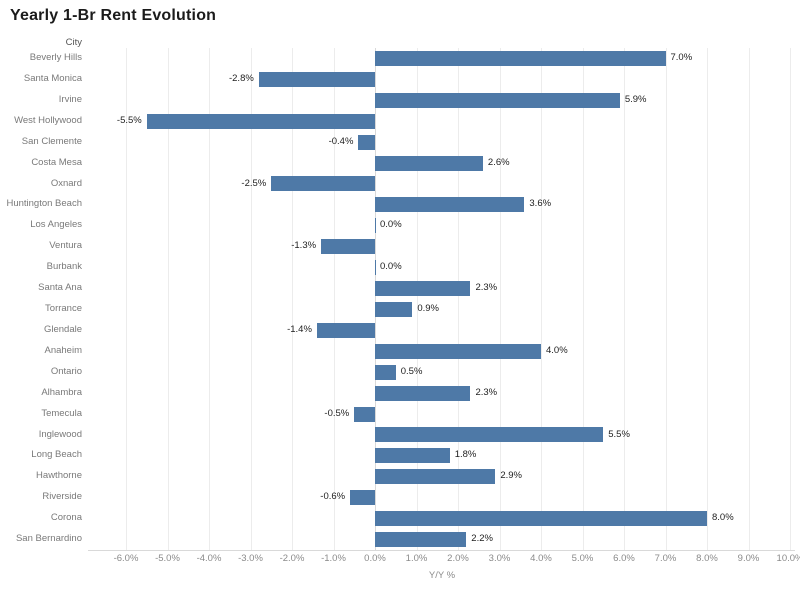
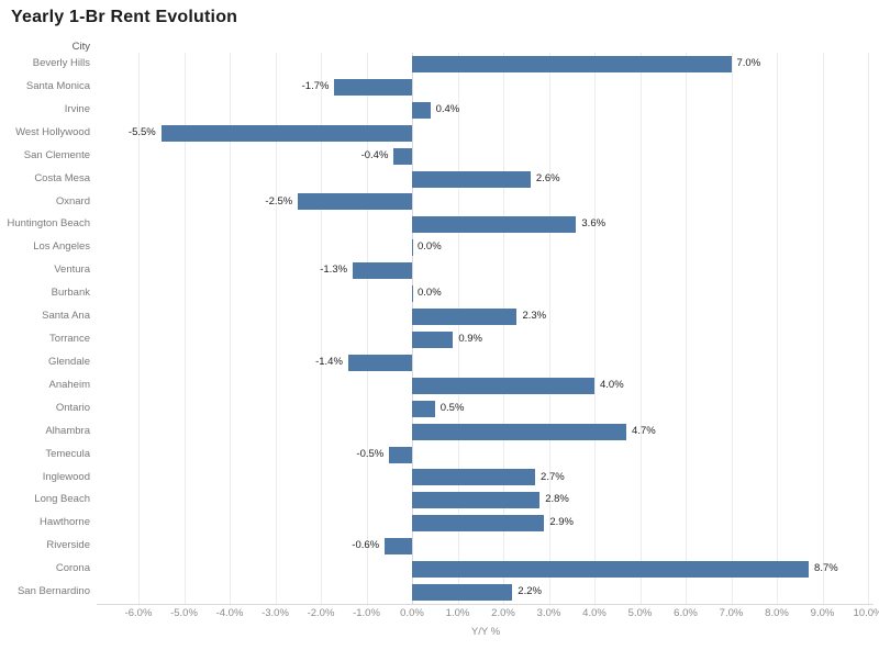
Santa Monica: -2.8% -> -1.7%
Irvine: 5.9% -> 0.4%
Alhambra: 2.3% -> 4.7%
Inglewood: 5.5% -> 2.7%
Long Beach: 1.8% -> 2.8%
Corona: 8.0% -> 8.7%
